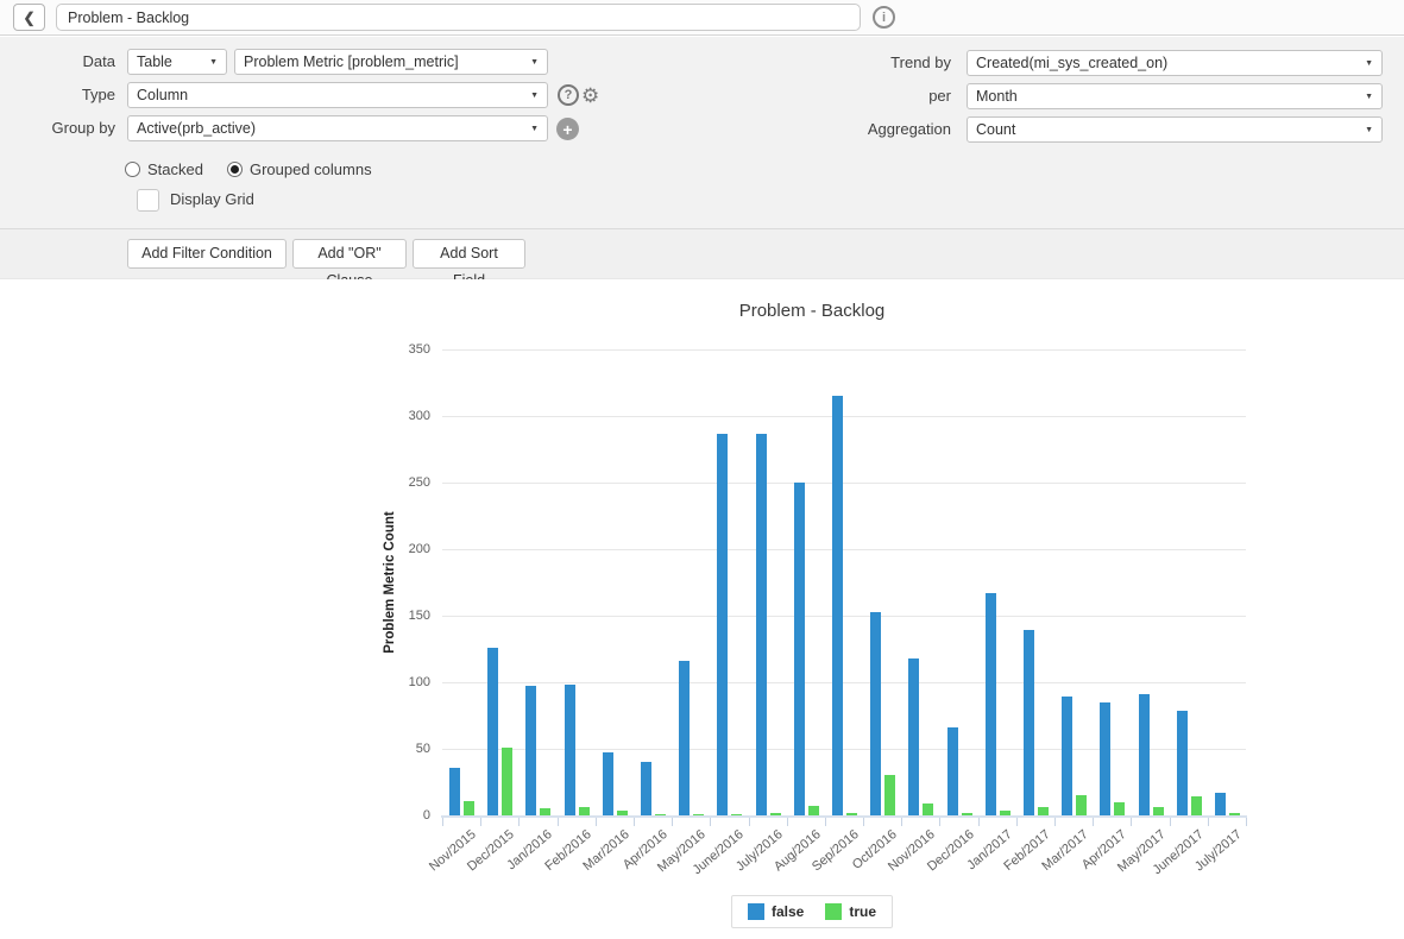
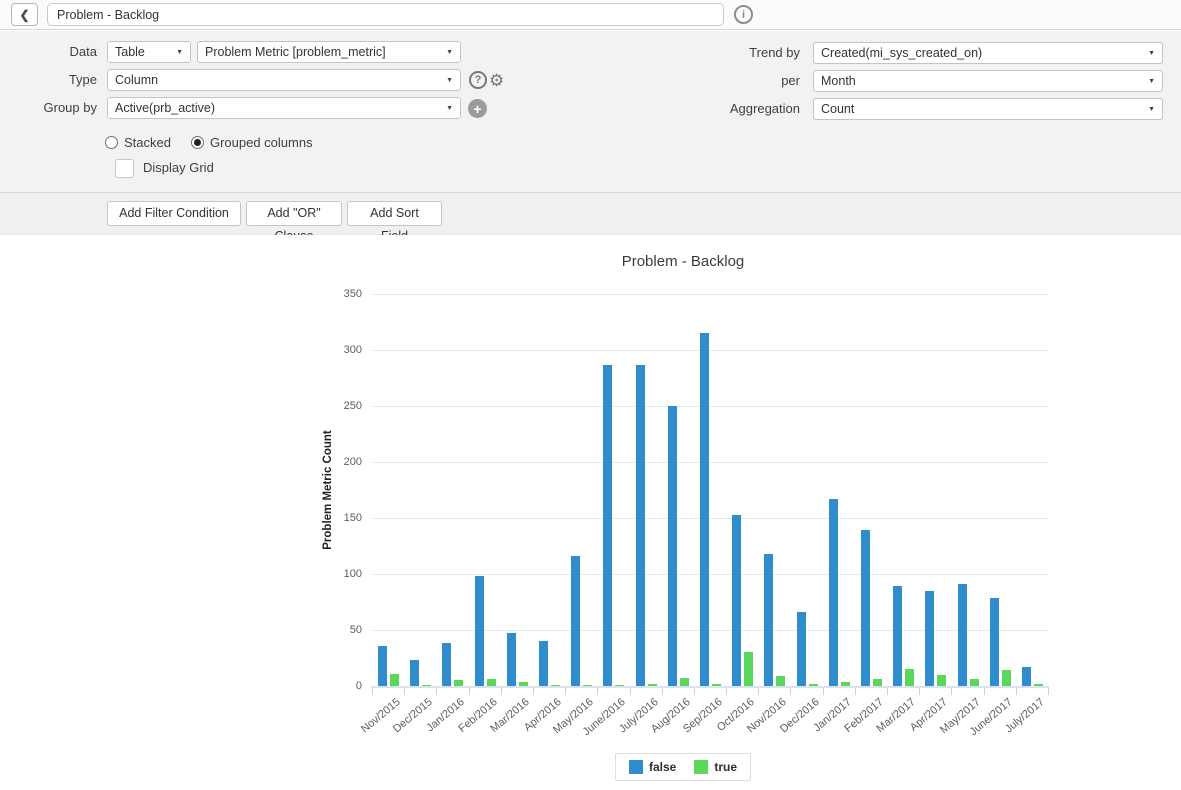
false/Dec/2015: 126 -> 23
true/Dec/2015: 51 -> 1
false/Jan/2016: 97 -> 38
